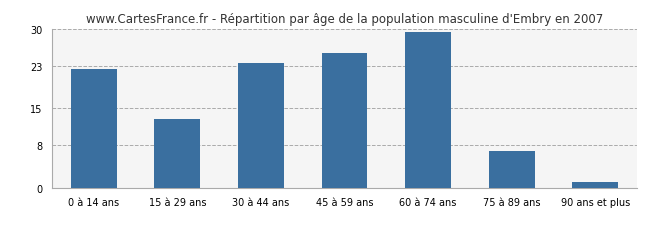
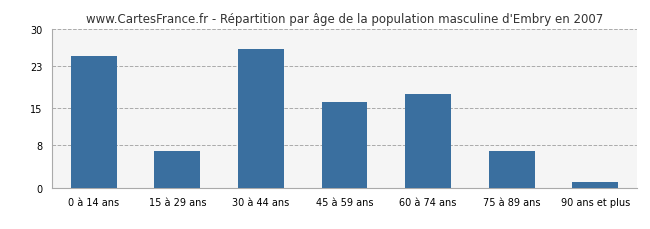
0 à 14 ans: 22.5 -> 24.8
15 à 29 ans: 13.0 -> 7.0
30 à 44 ans: 23.5 -> 26.2
45 à 59 ans: 25.5 -> 16.2
60 à 74 ans: 29.5 -> 17.6
